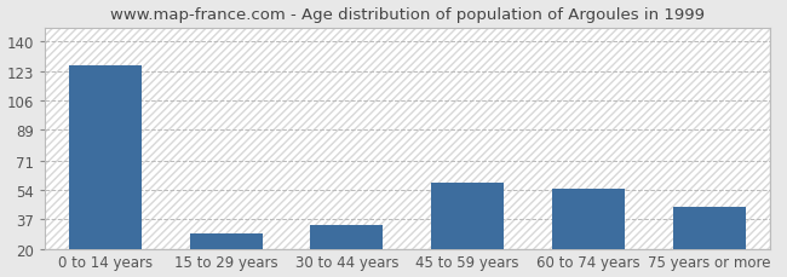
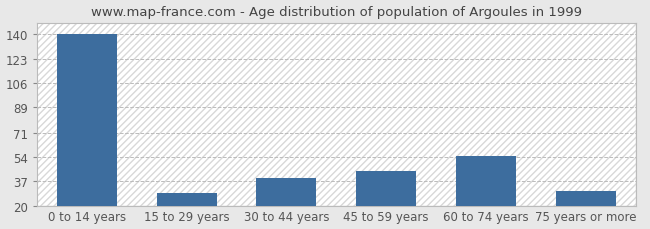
0 to 14 years: 126 -> 140
30 to 44 years: 34 -> 39
45 to 59 years: 58 -> 44
75 years or more: 44 -> 30
